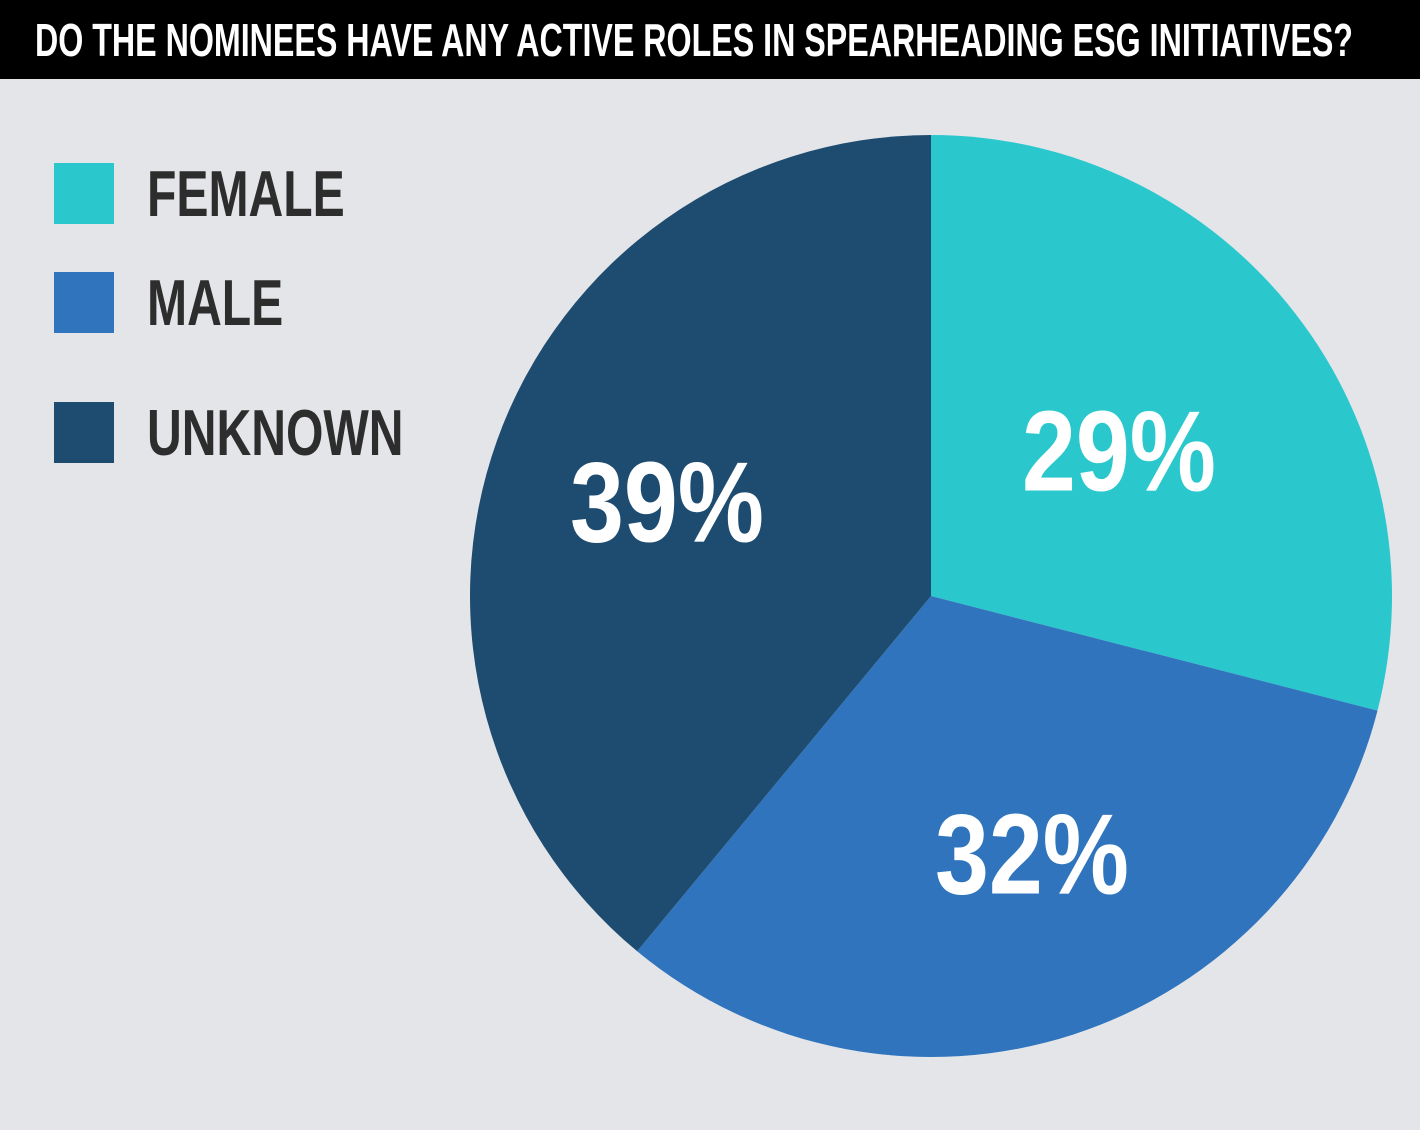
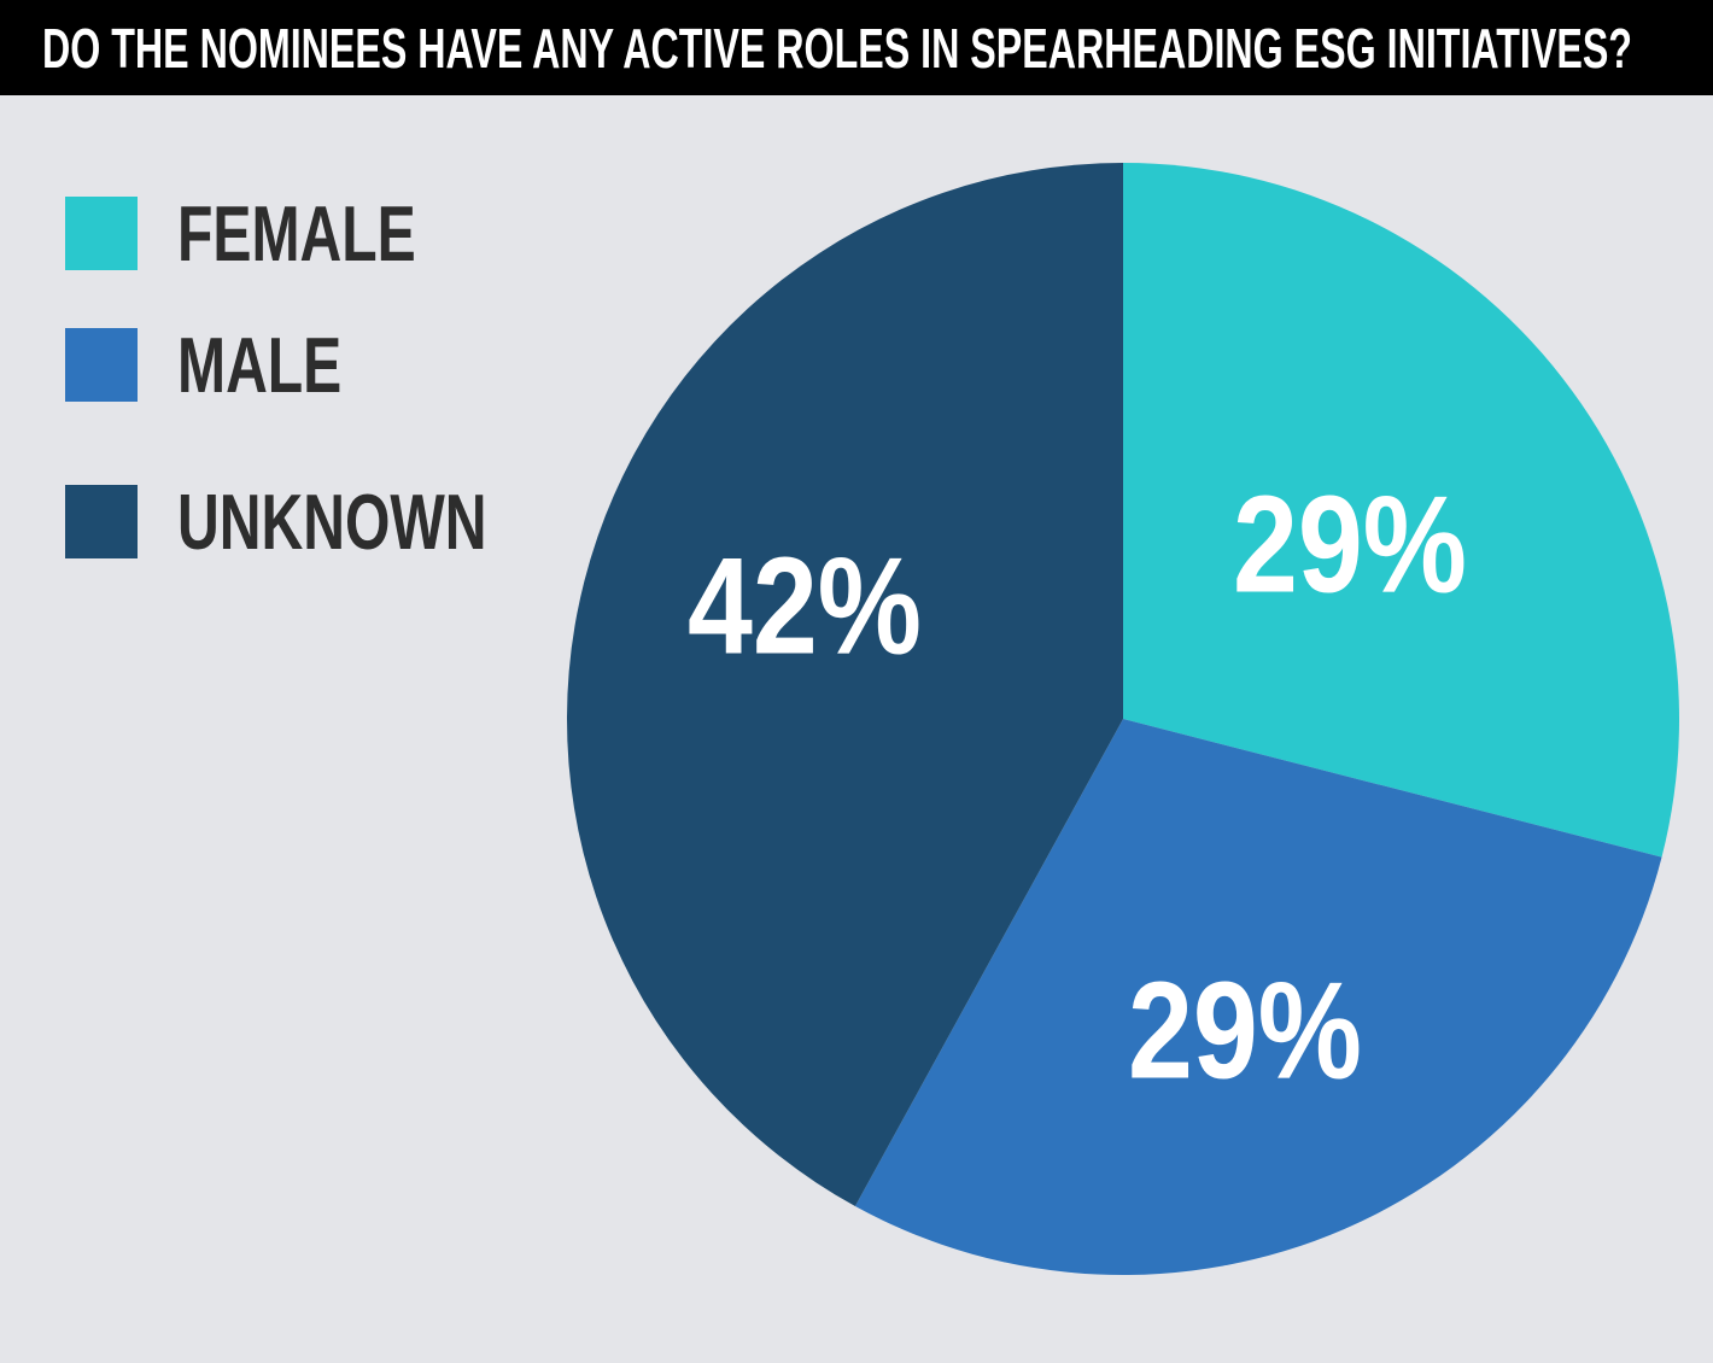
MALE: 32% -> 29%
UNKNOWN: 39% -> 42%
